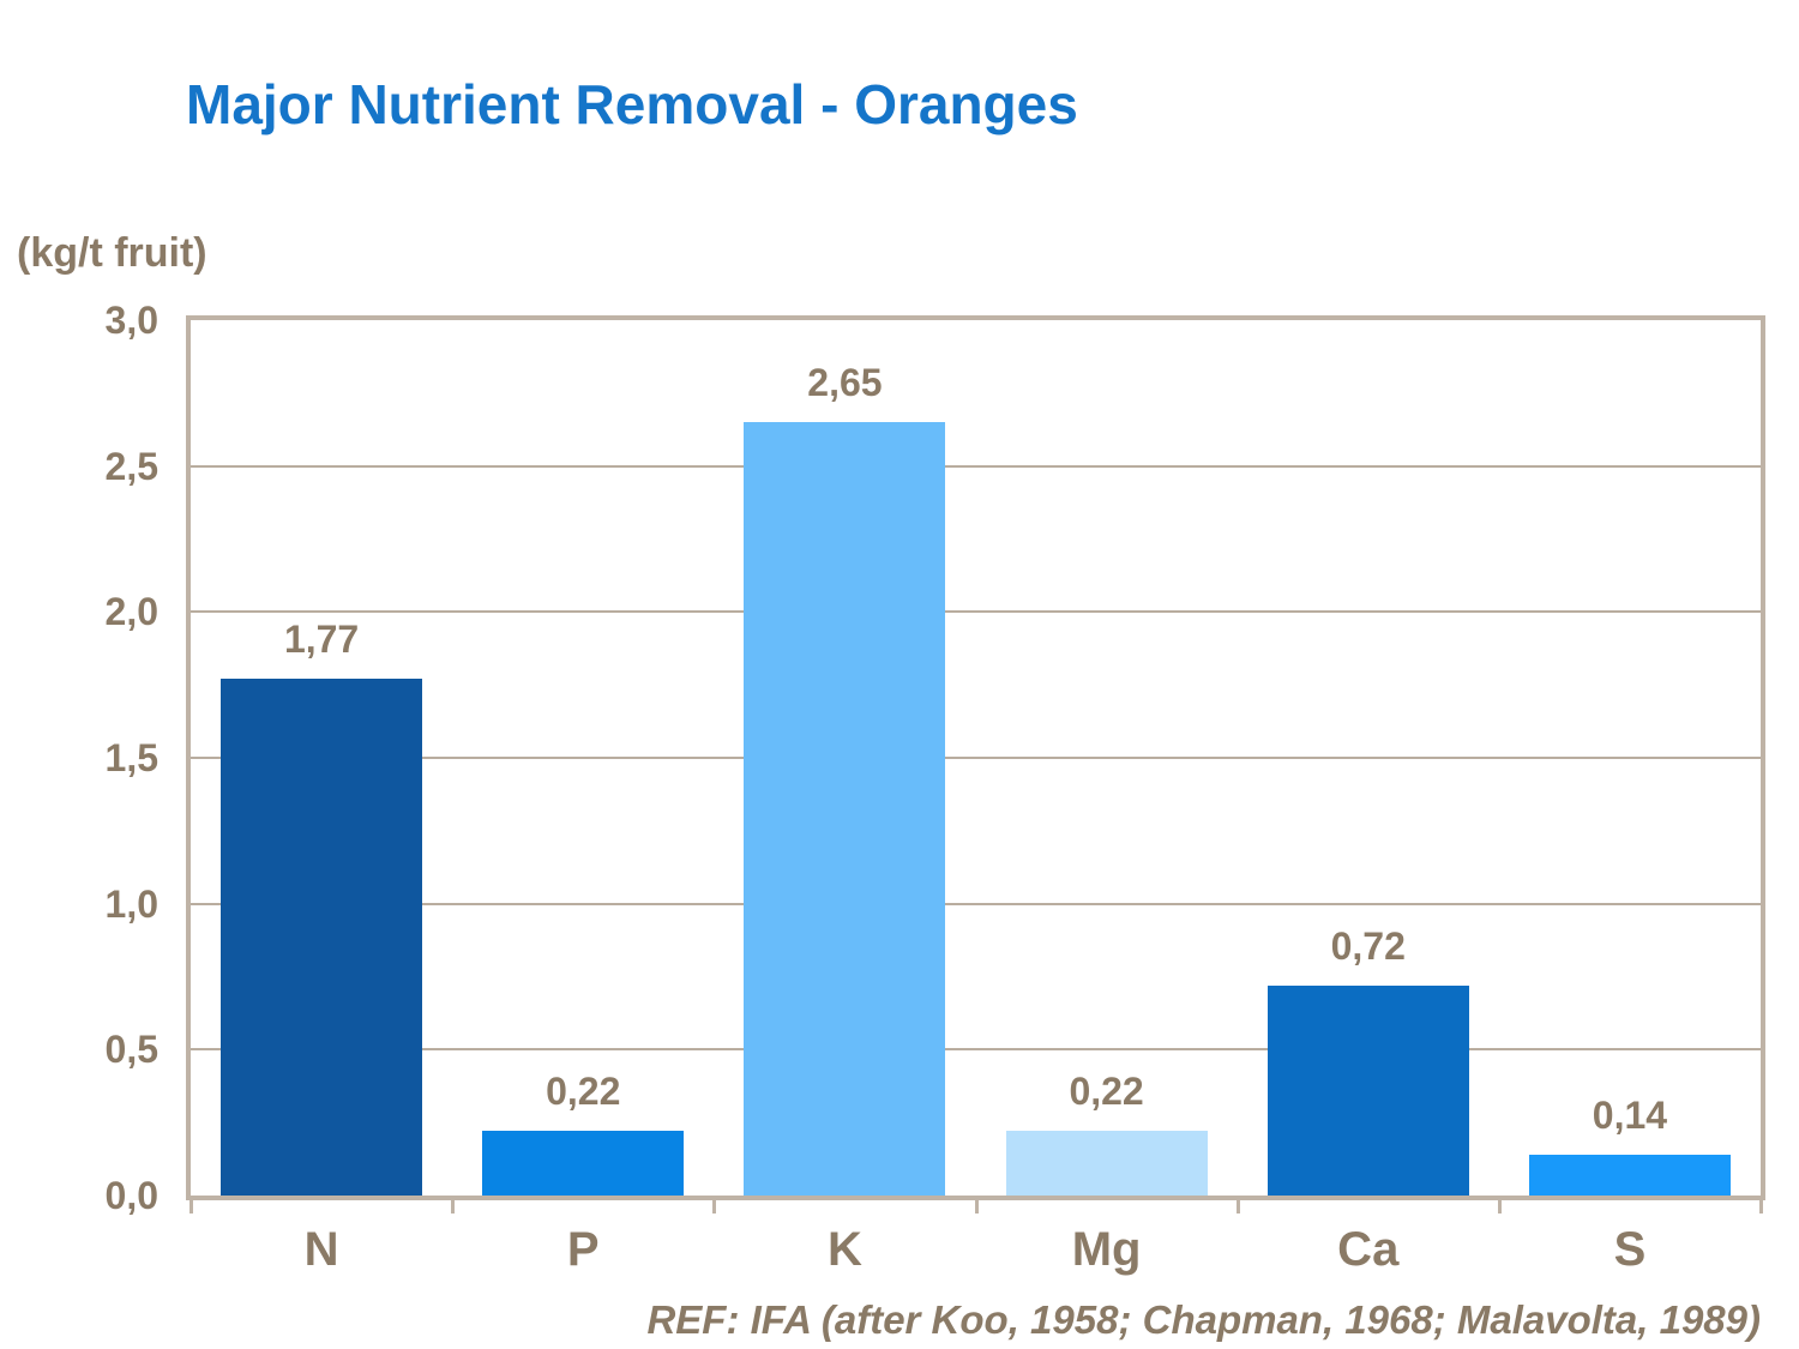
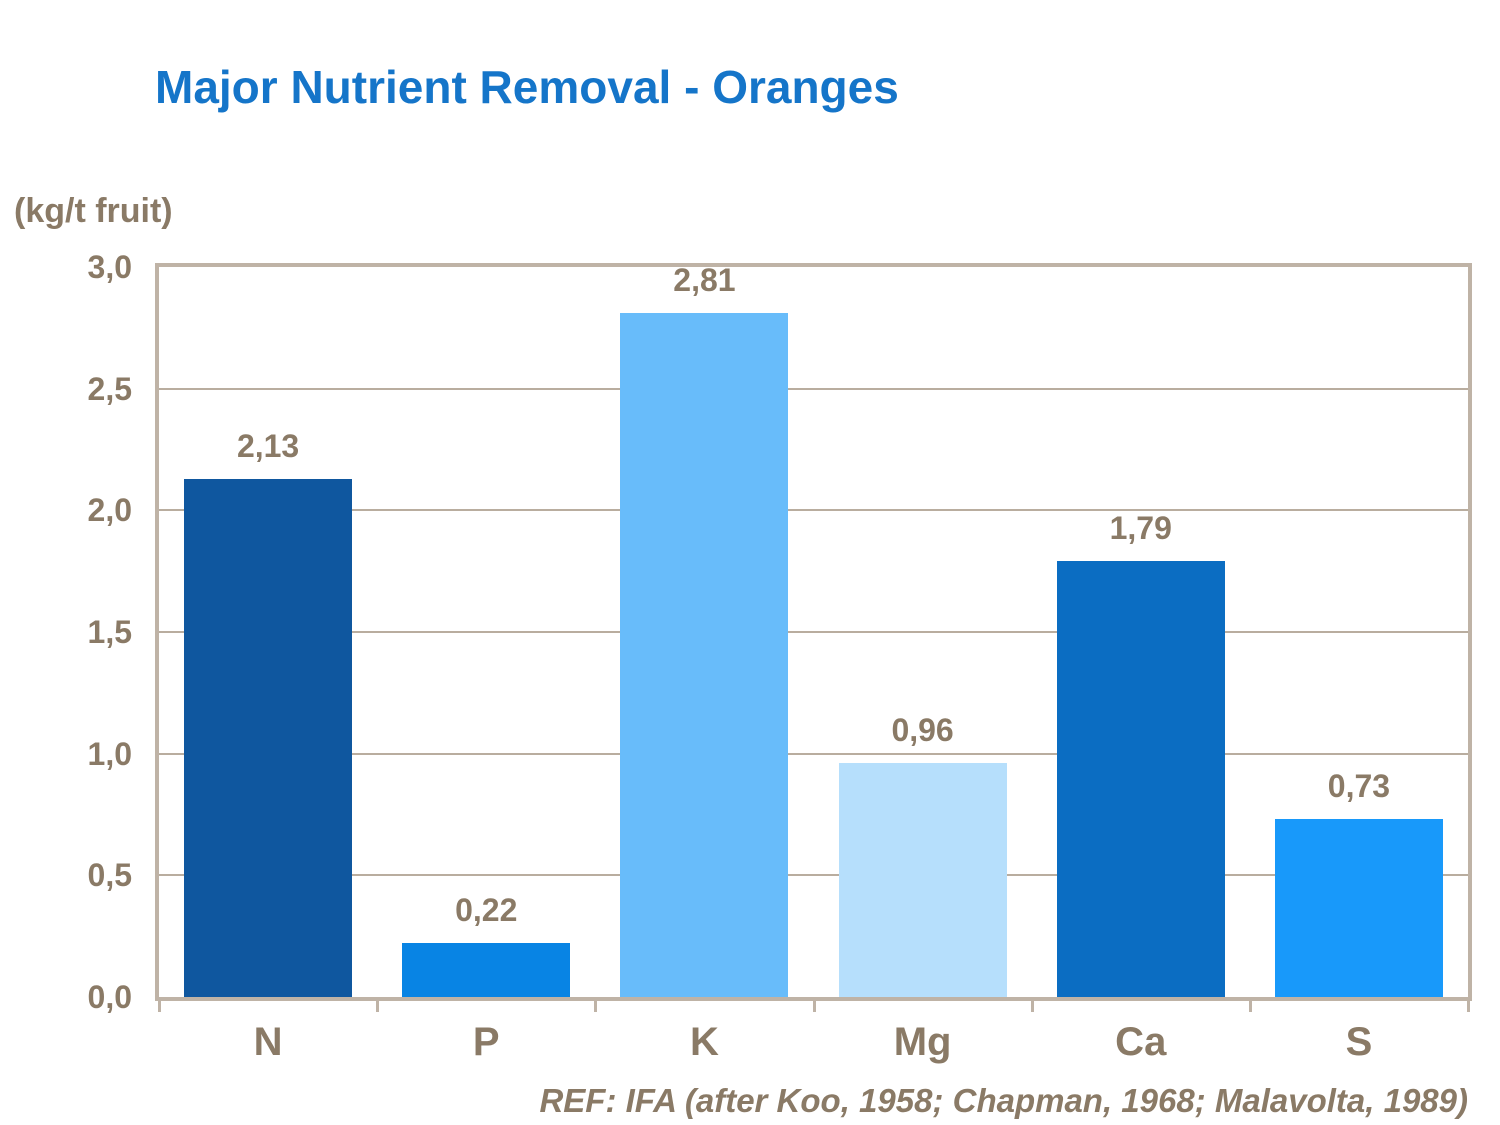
N: 1,77 -> 2,13
K: 2,65 -> 2,81
Mg: 0,22 -> 0,96
Ca: 0,72 -> 1,79
S: 0,14 -> 0,73
